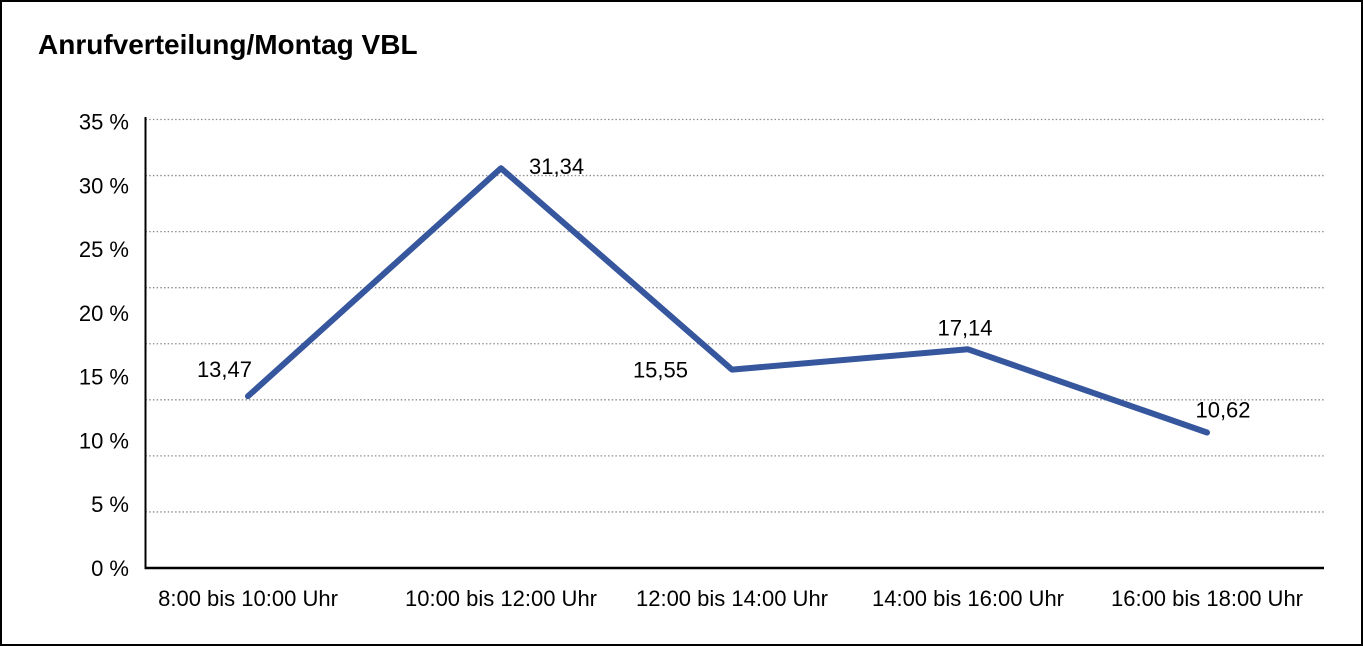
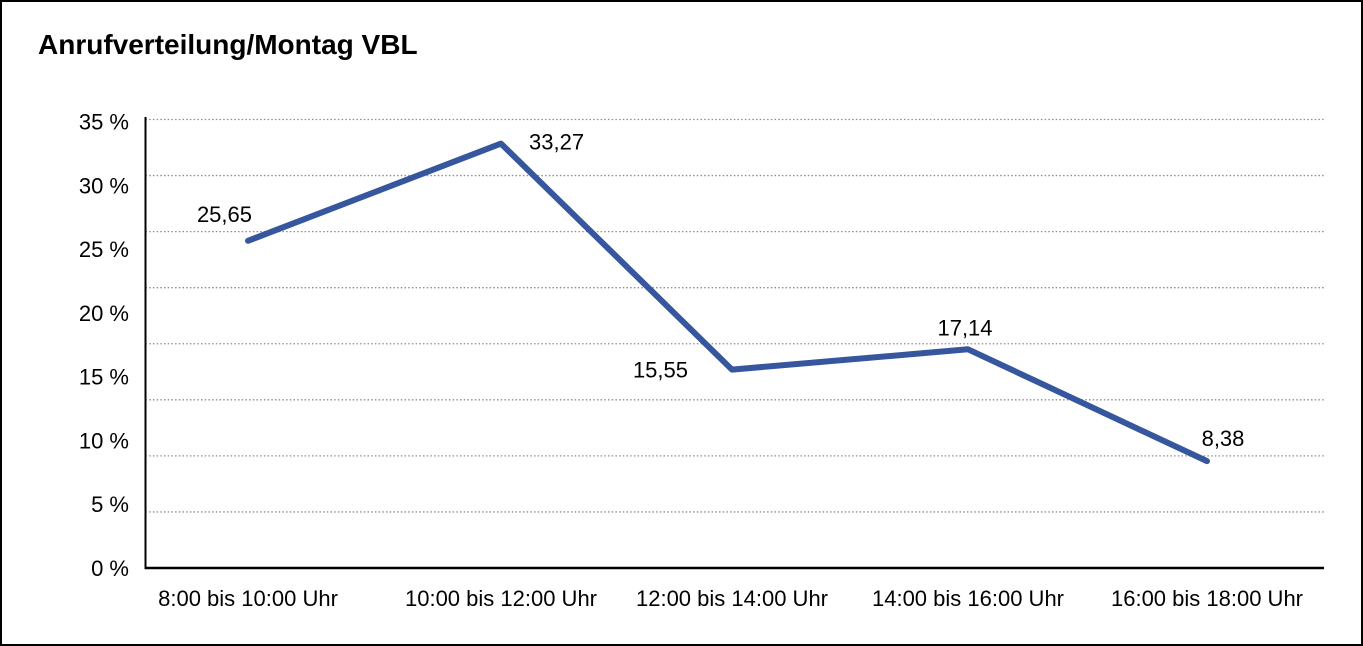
8:00 bis 10:00 Uhr: 13,47 -> 25,65
10:00 bis 12:00 Uhr: 31,34 -> 33,27
16:00 bis 18:00 Uhr: 10,62 -> 8,38
